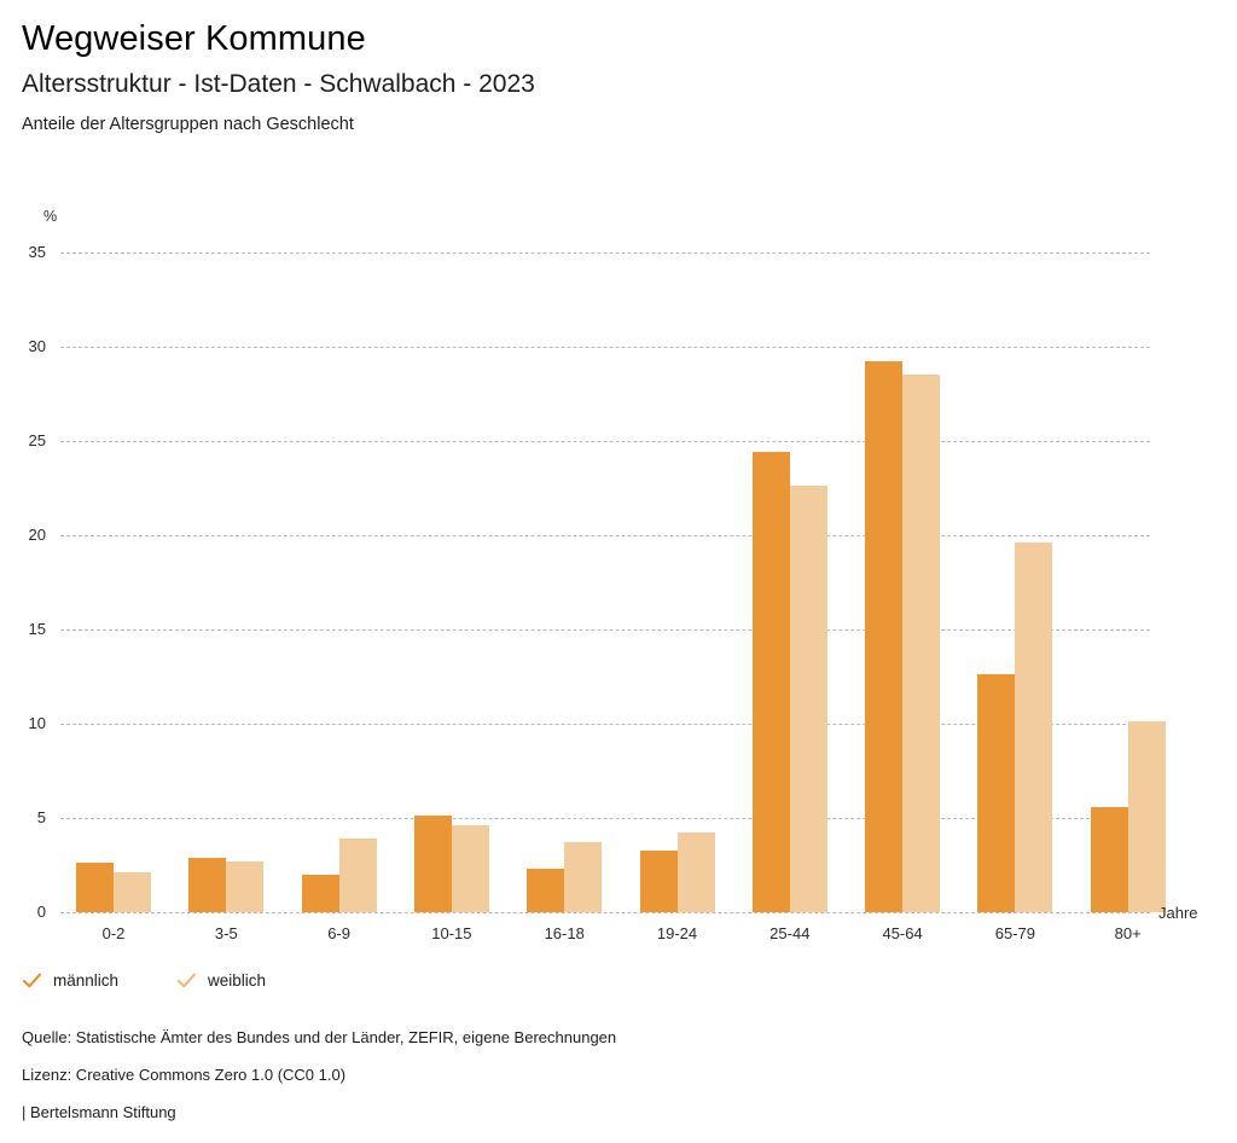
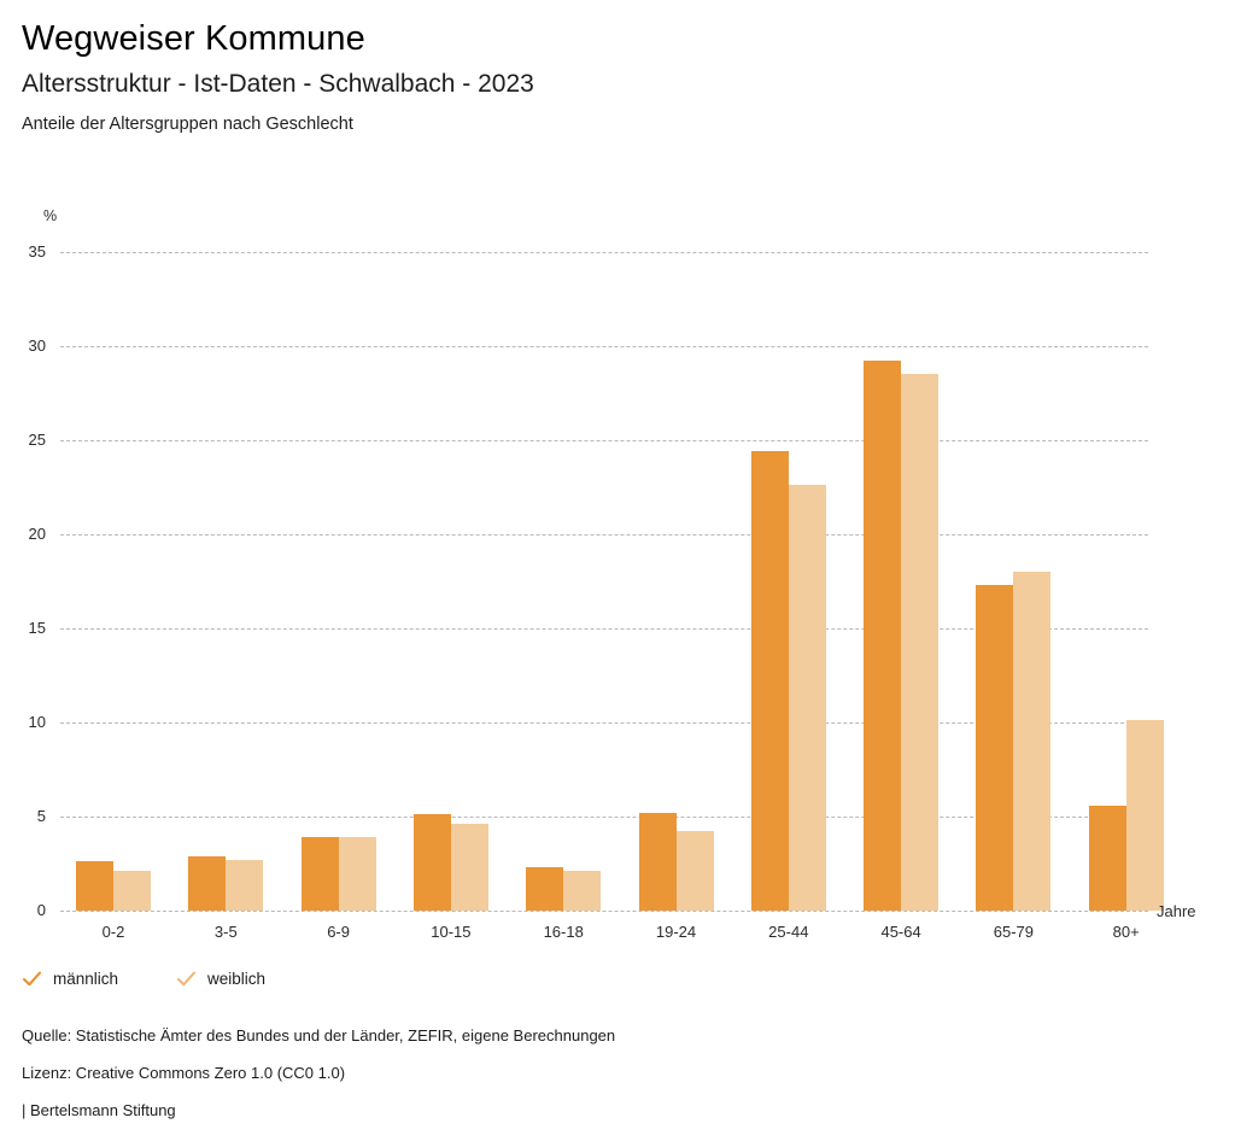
männlich/6-9: 2.0 -> 3.9
weiblich/16-18: 3.7 -> 2.1
männlich/19-24: 3.3 -> 5.2
männlich/65-79: 12.6 -> 17.3
weiblich/65-79: 19.6 -> 18.0
